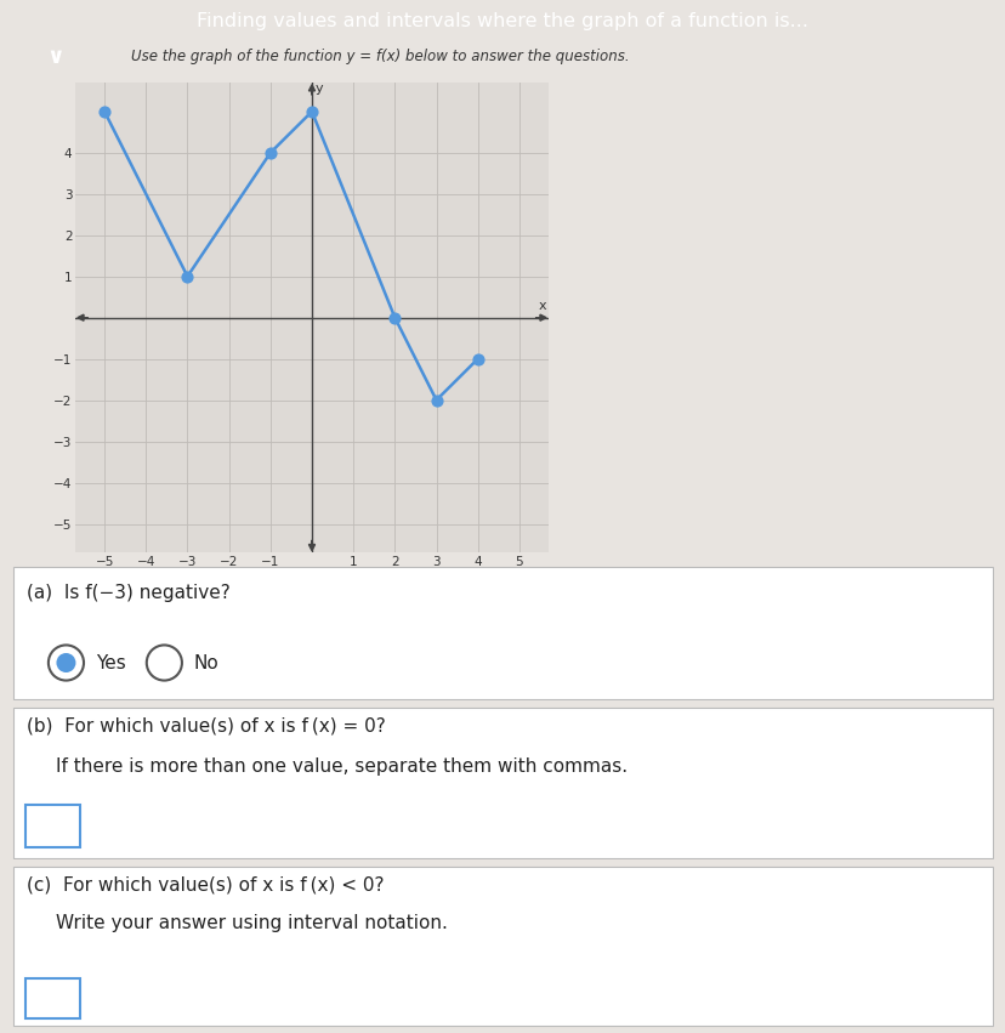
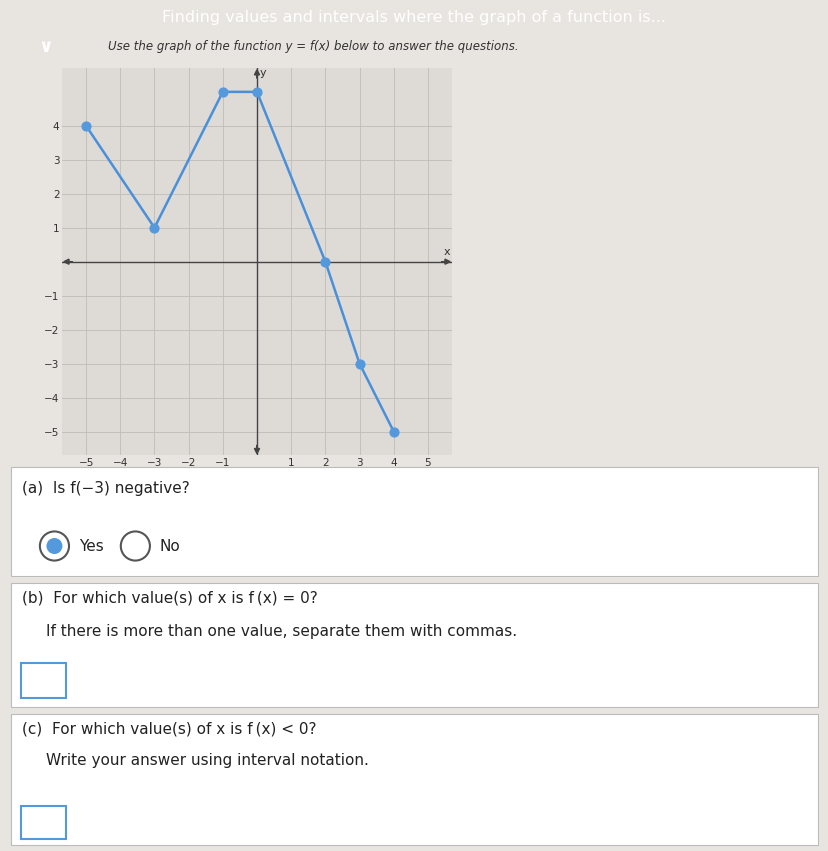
−5: 5 -> 4
−1: 4 -> 5
3: -2 -> -3
4: -1 -> -5
